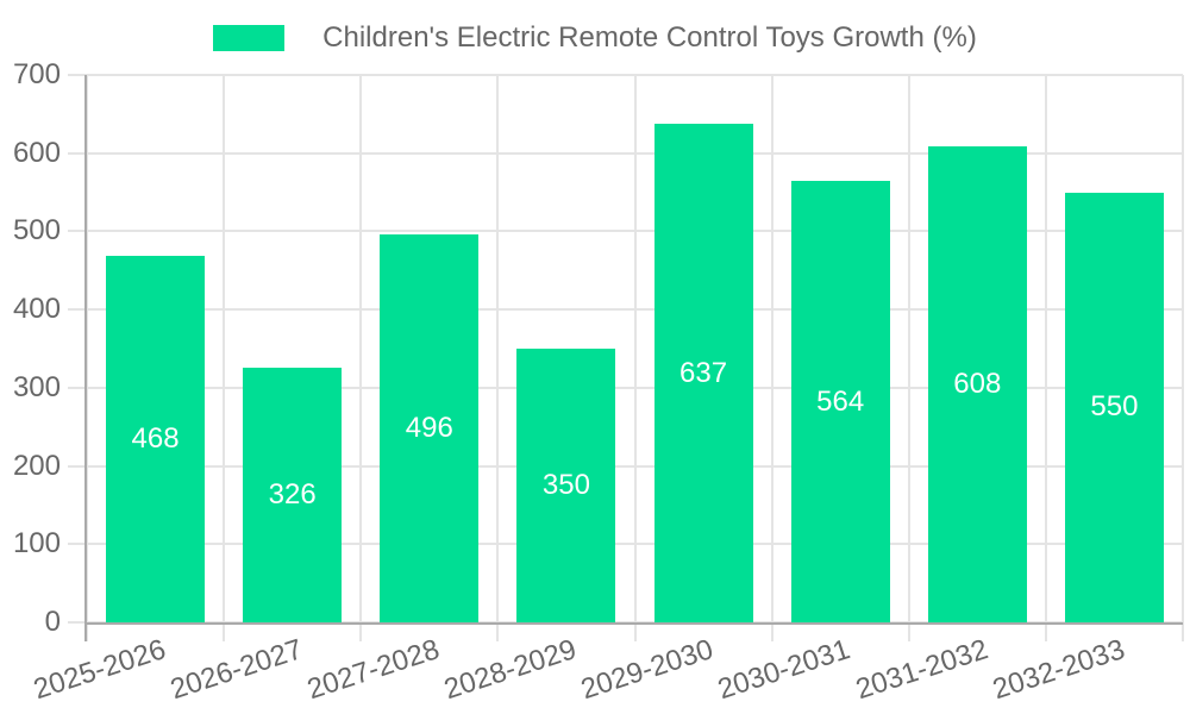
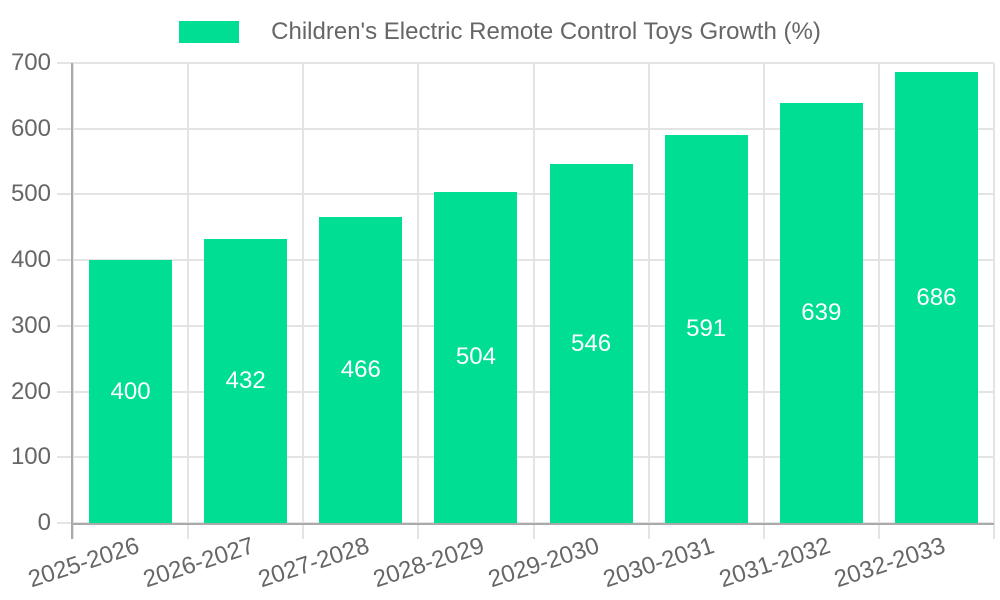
2025-2026: 468 -> 400
2026-2027: 326 -> 432
2027-2028: 496 -> 466
2028-2029: 350 -> 504
2029-2030: 637 -> 546
2030-2031: 564 -> 591
2031-2032: 608 -> 639
2032-2033: 550 -> 686
